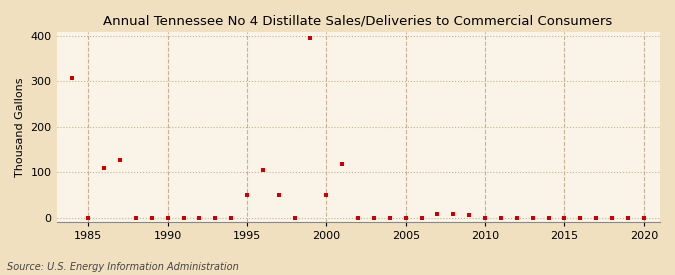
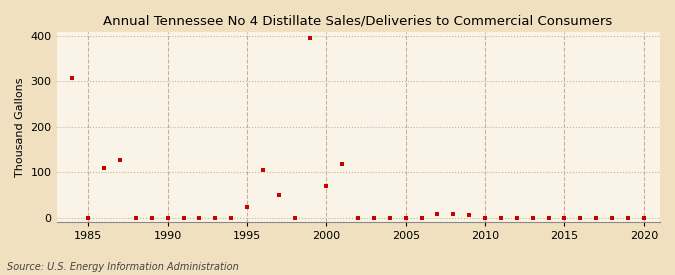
1995: 50 -> 25
2000: 50 -> 70
